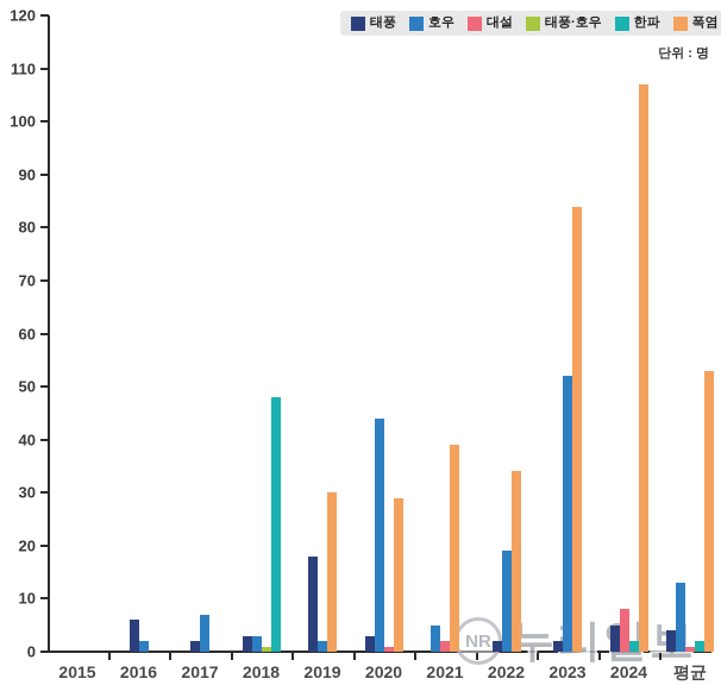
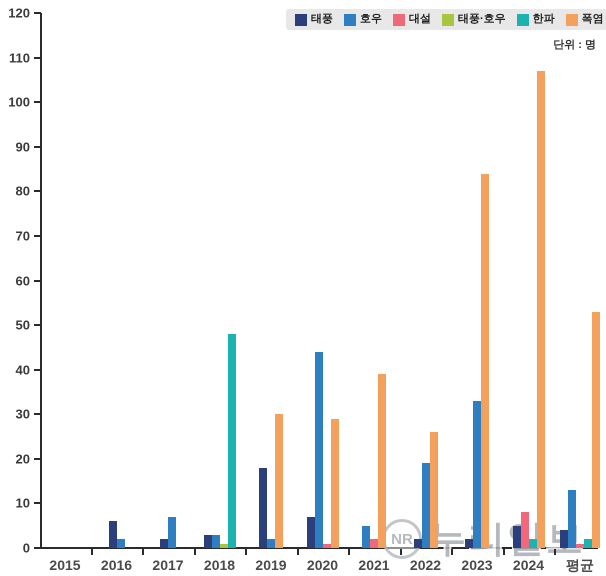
태풍/2020: 3 -> 7
폭염/2022: 34 -> 26
호우/2023: 52 -> 33
